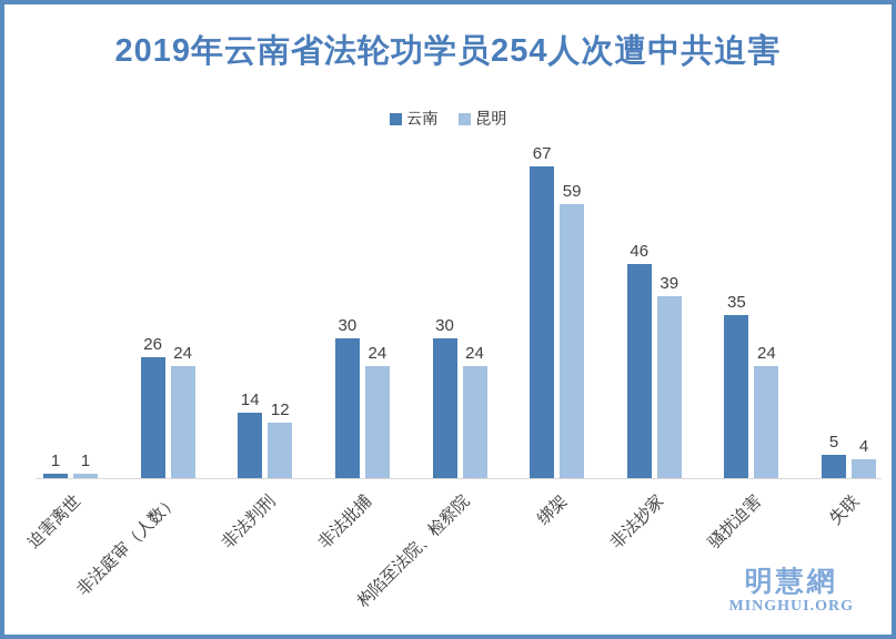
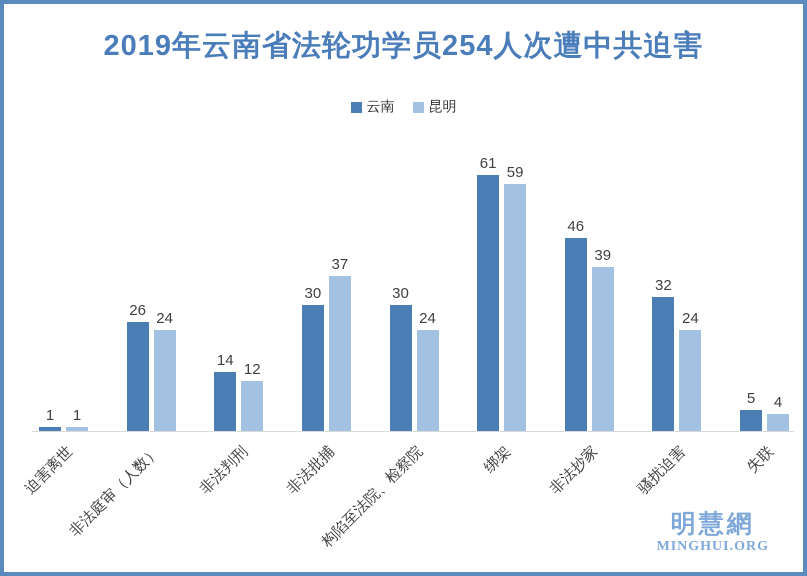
昆明/非法批捕: 24 -> 37
云南/绑架: 67 -> 61
云南/骚扰迫害: 35 -> 32
